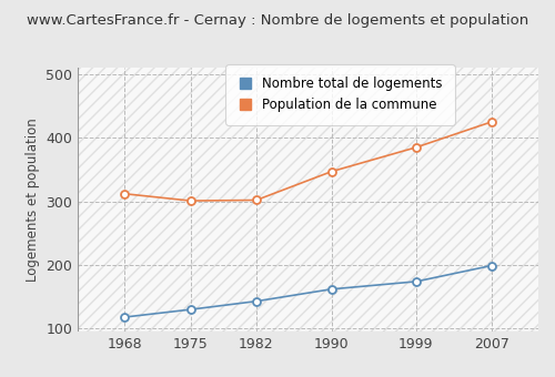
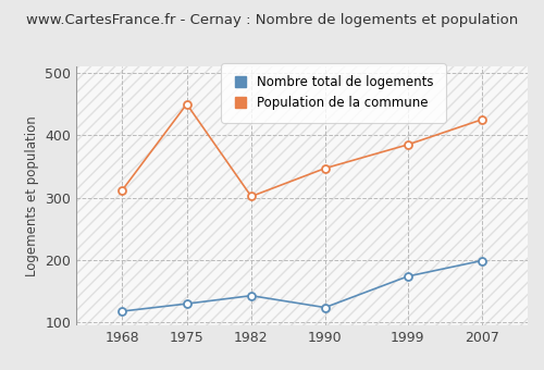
Population de la commune/1975: 301 -> 450
Nombre total de logements/1990: 162 -> 124
